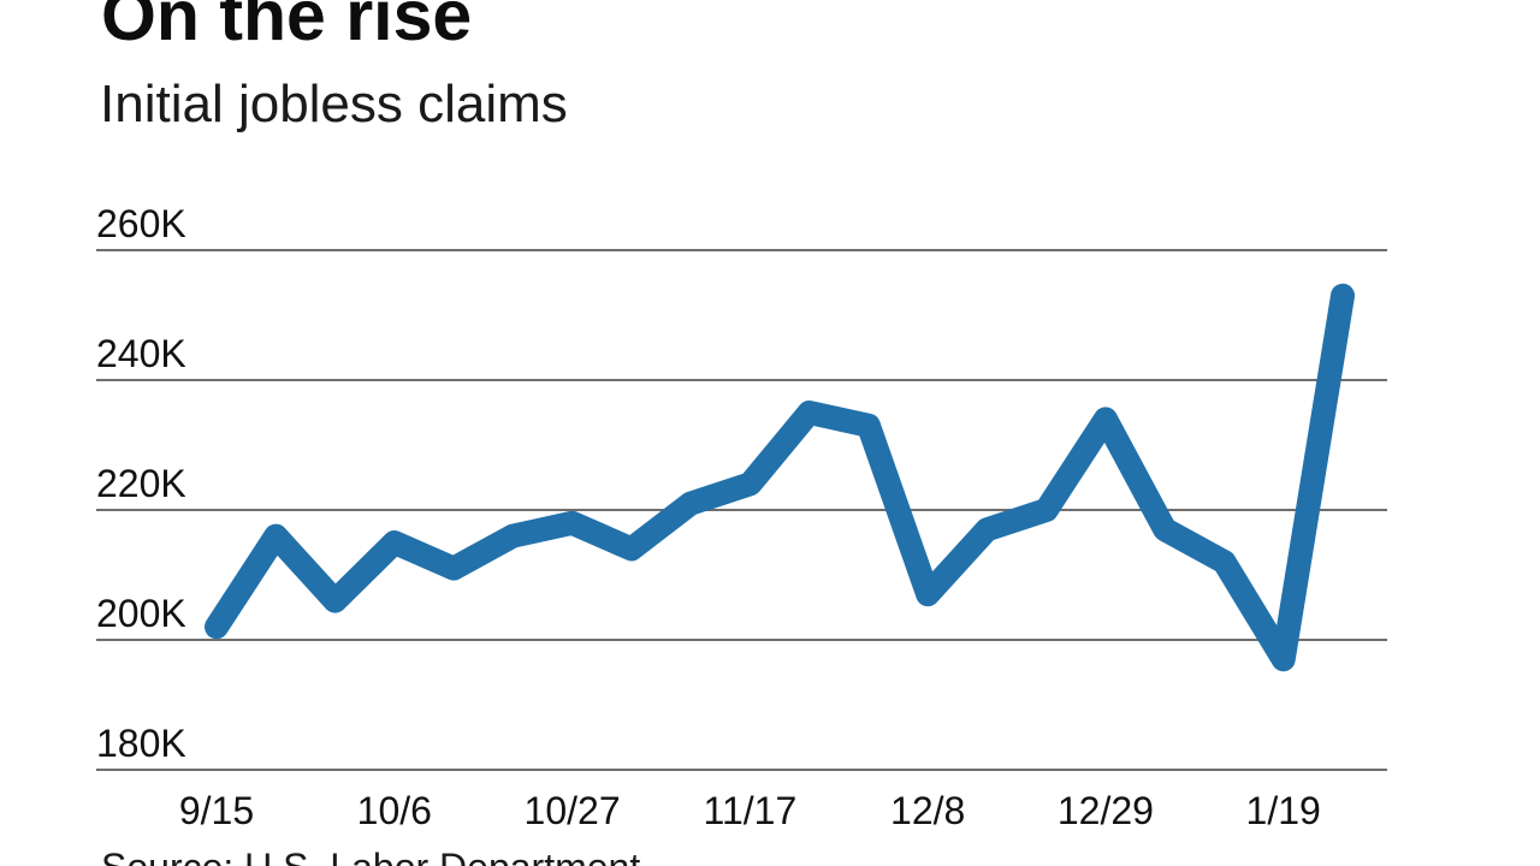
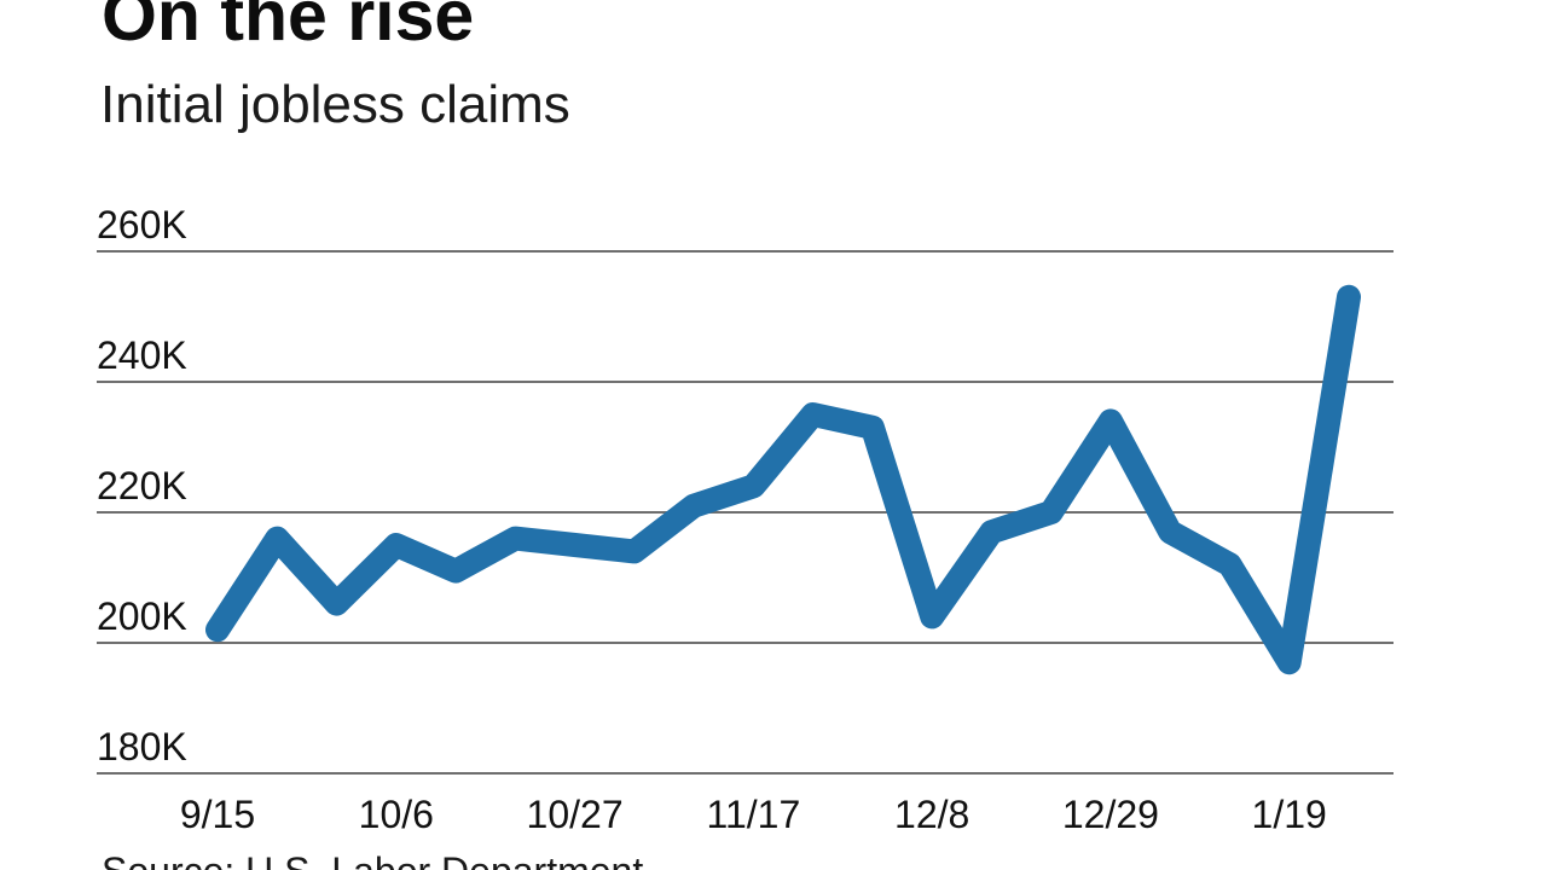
10/27: 218K -> 215K
12/8: 207K -> 204K
